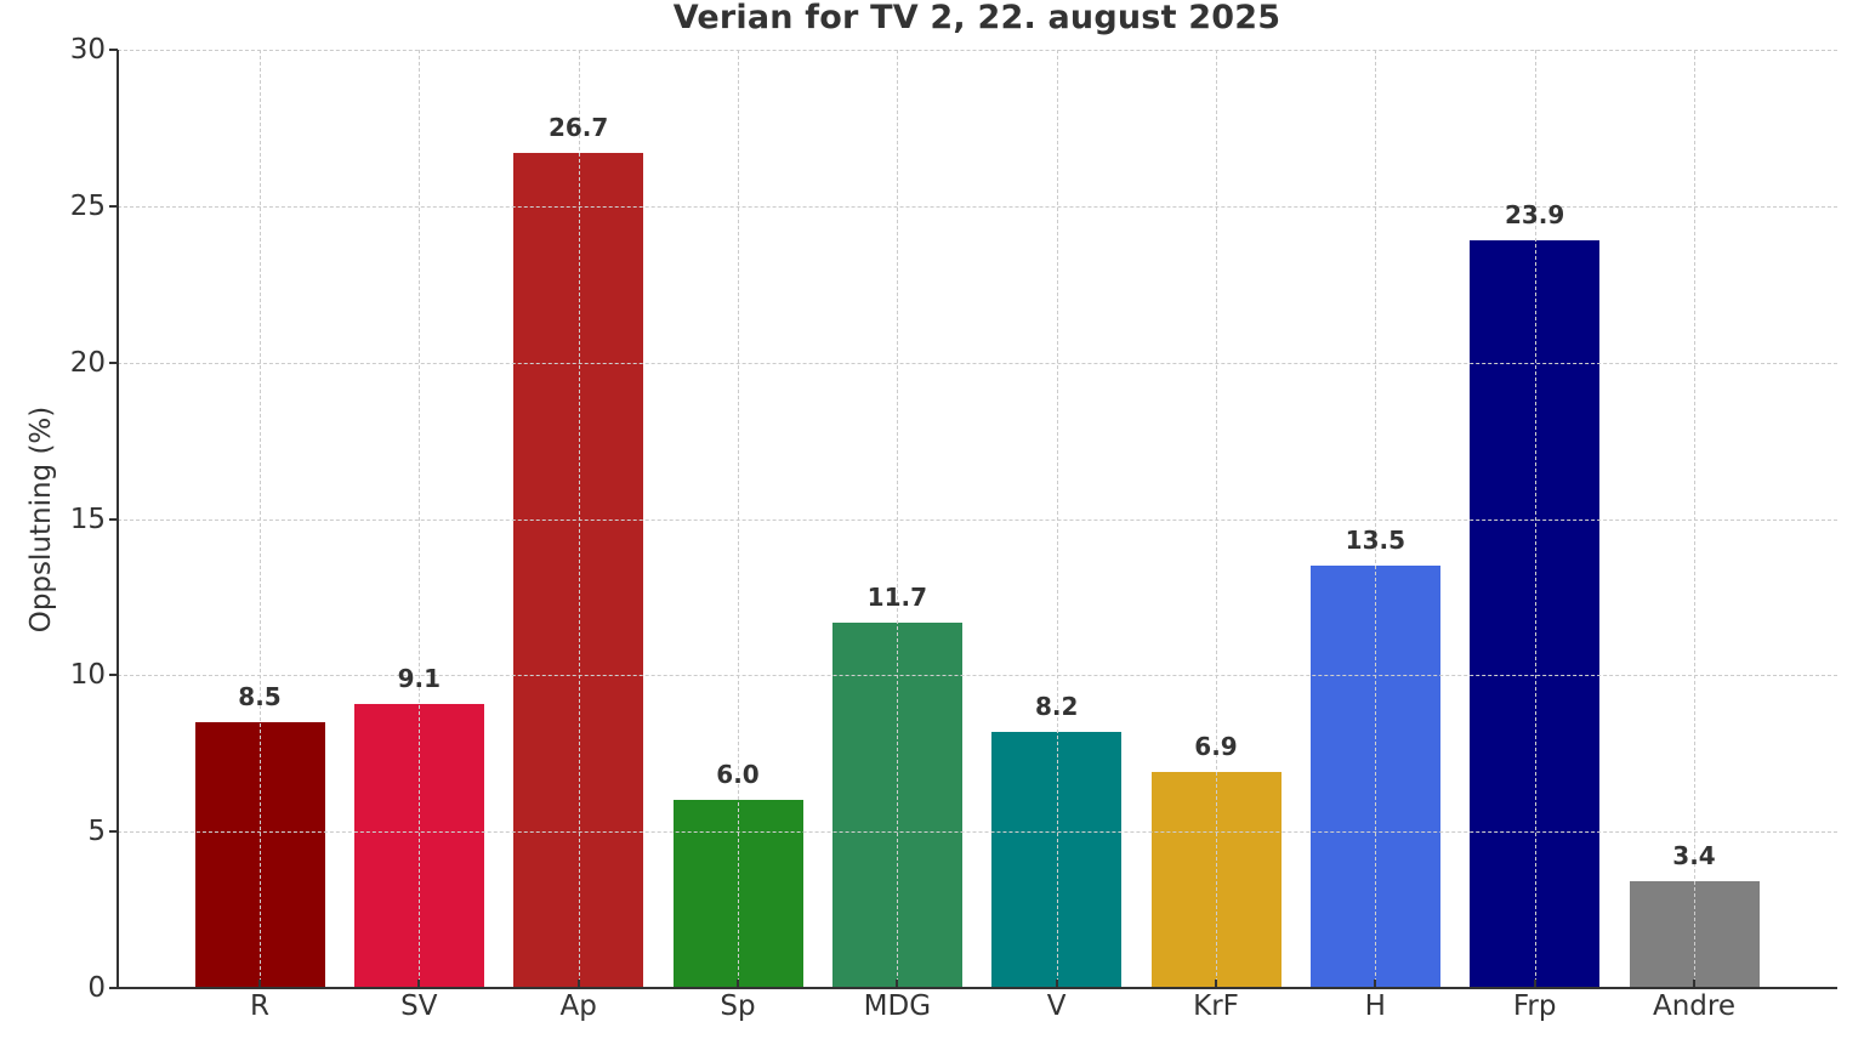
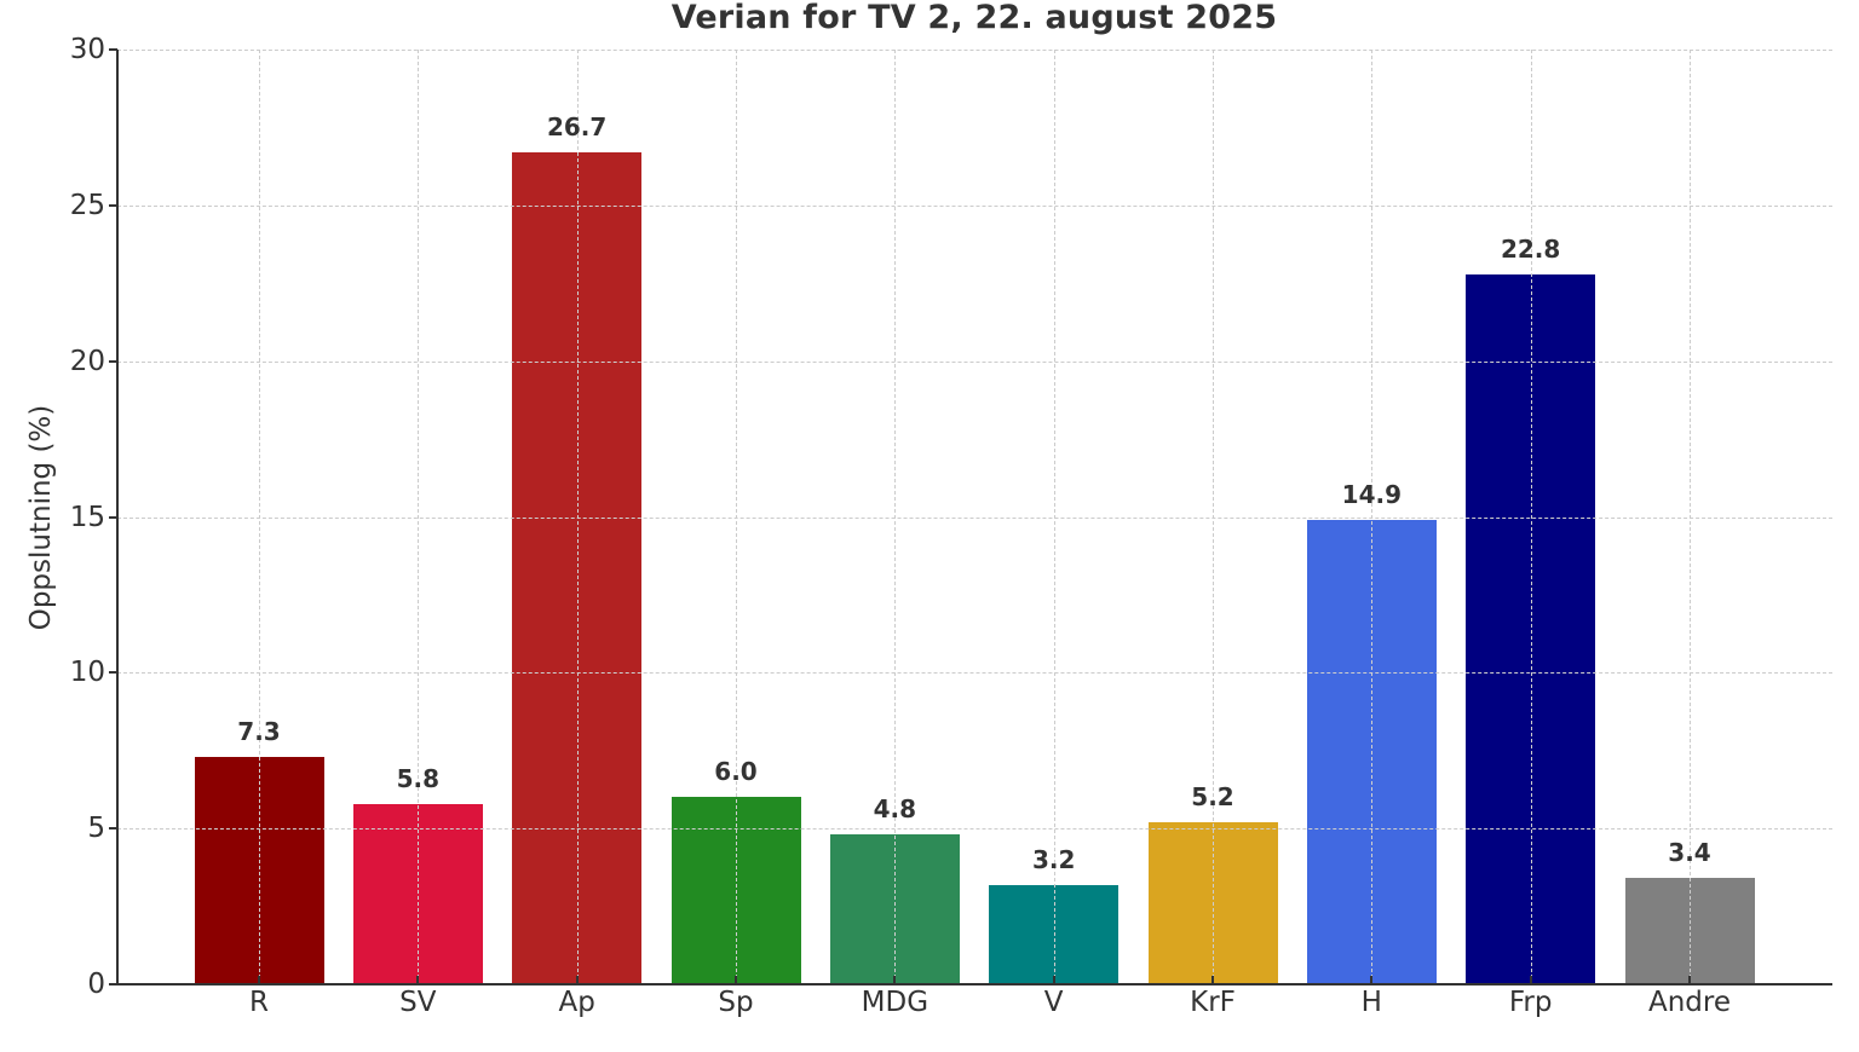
R: 8.5 -> 7.3
SV: 9.1 -> 5.8
MDG: 11.7 -> 4.8
V: 8.2 -> 3.2
KrF: 6.9 -> 5.2
H: 13.5 -> 14.9
Frp: 23.9 -> 22.8
